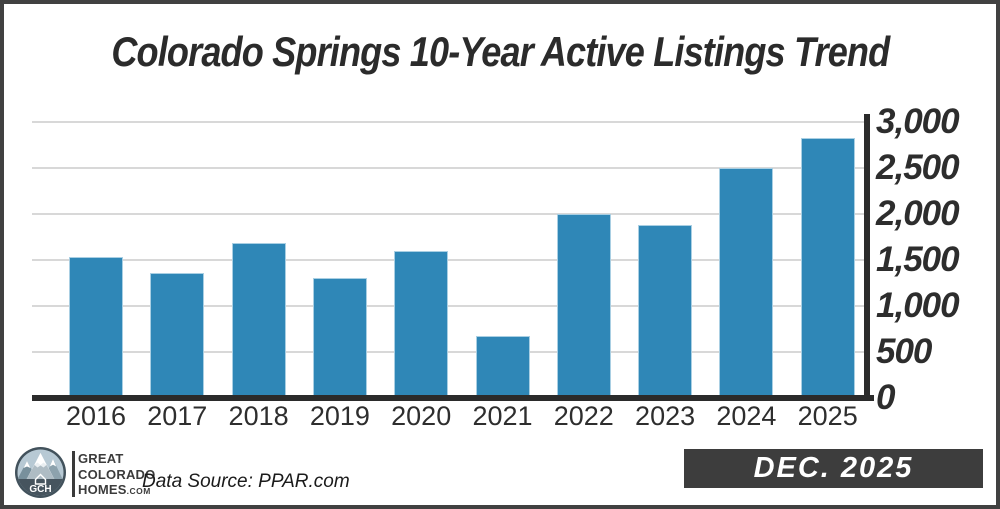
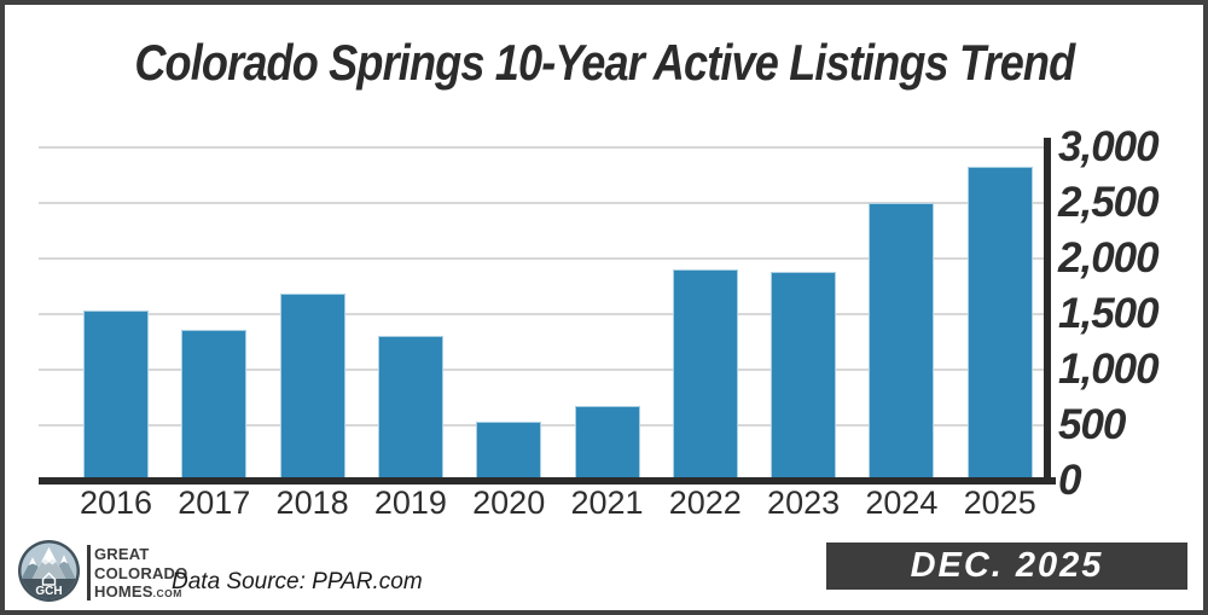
2020: 1600 -> 500
2022: 2000 -> 1900
